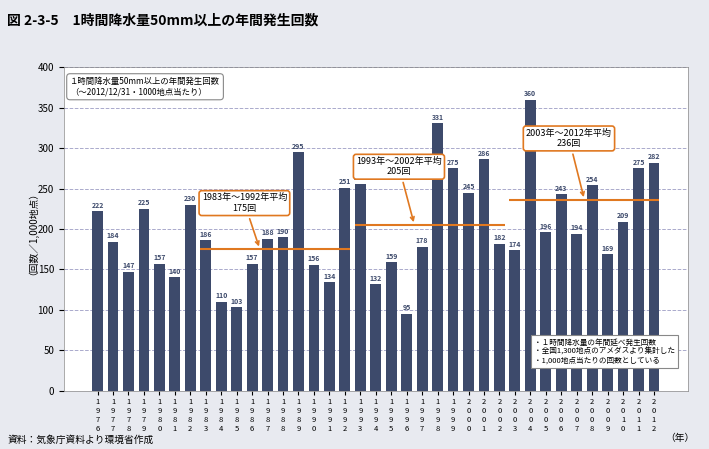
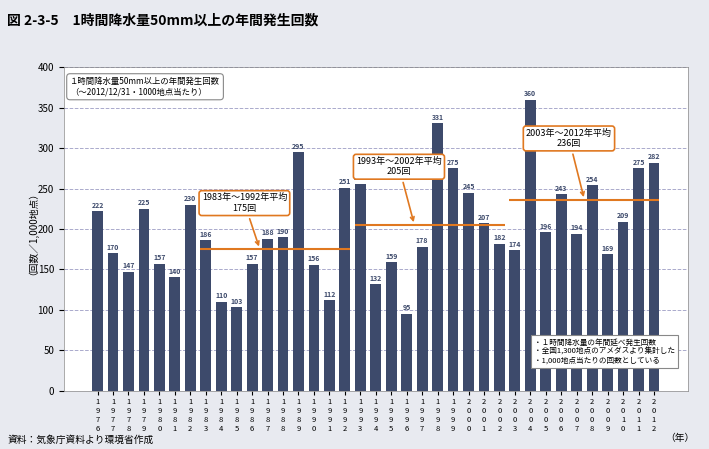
1 9 7 7: 184 -> 170
1 9 9 1: 134 -> 112
2 0 0 1: 286 -> 207
